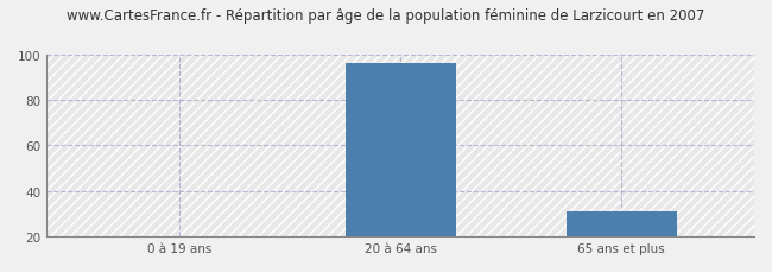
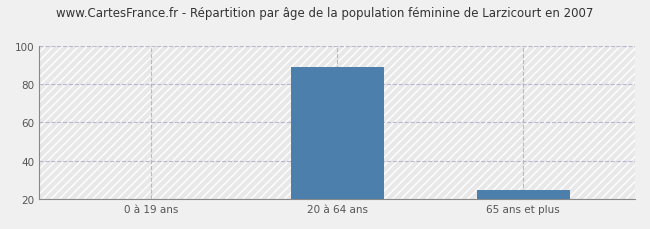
20 à 64 ans: 96 -> 89
65 ans et plus: 31 -> 25
